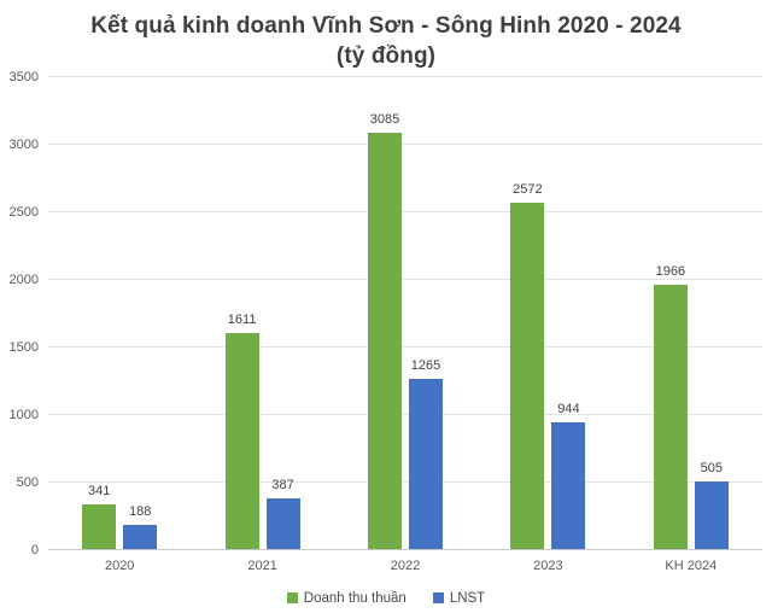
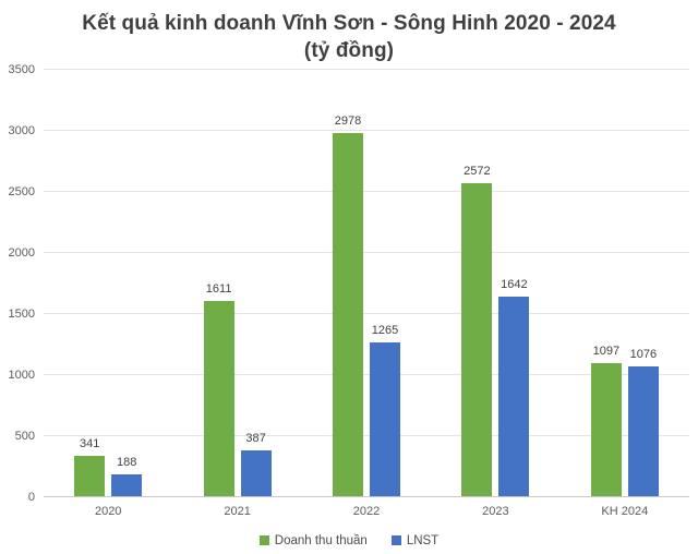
Doanh thu thuần/2022: 3085 -> 2978
LNST/2023: 944 -> 1642
Doanh thu thuần/KH 2024: 1966 -> 1097
LNST/KH 2024: 505 -> 1076
